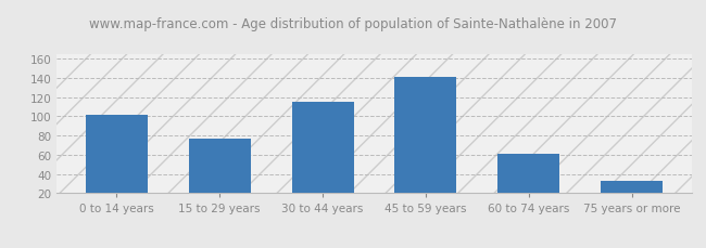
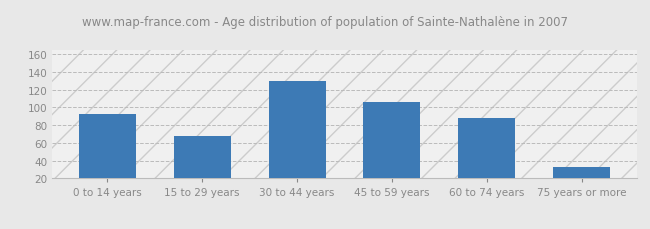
0 to 14 years: 101 -> 92
15 to 29 years: 77 -> 68
30 to 44 years: 115 -> 130
45 to 59 years: 141 -> 106
60 to 74 years: 61 -> 88
